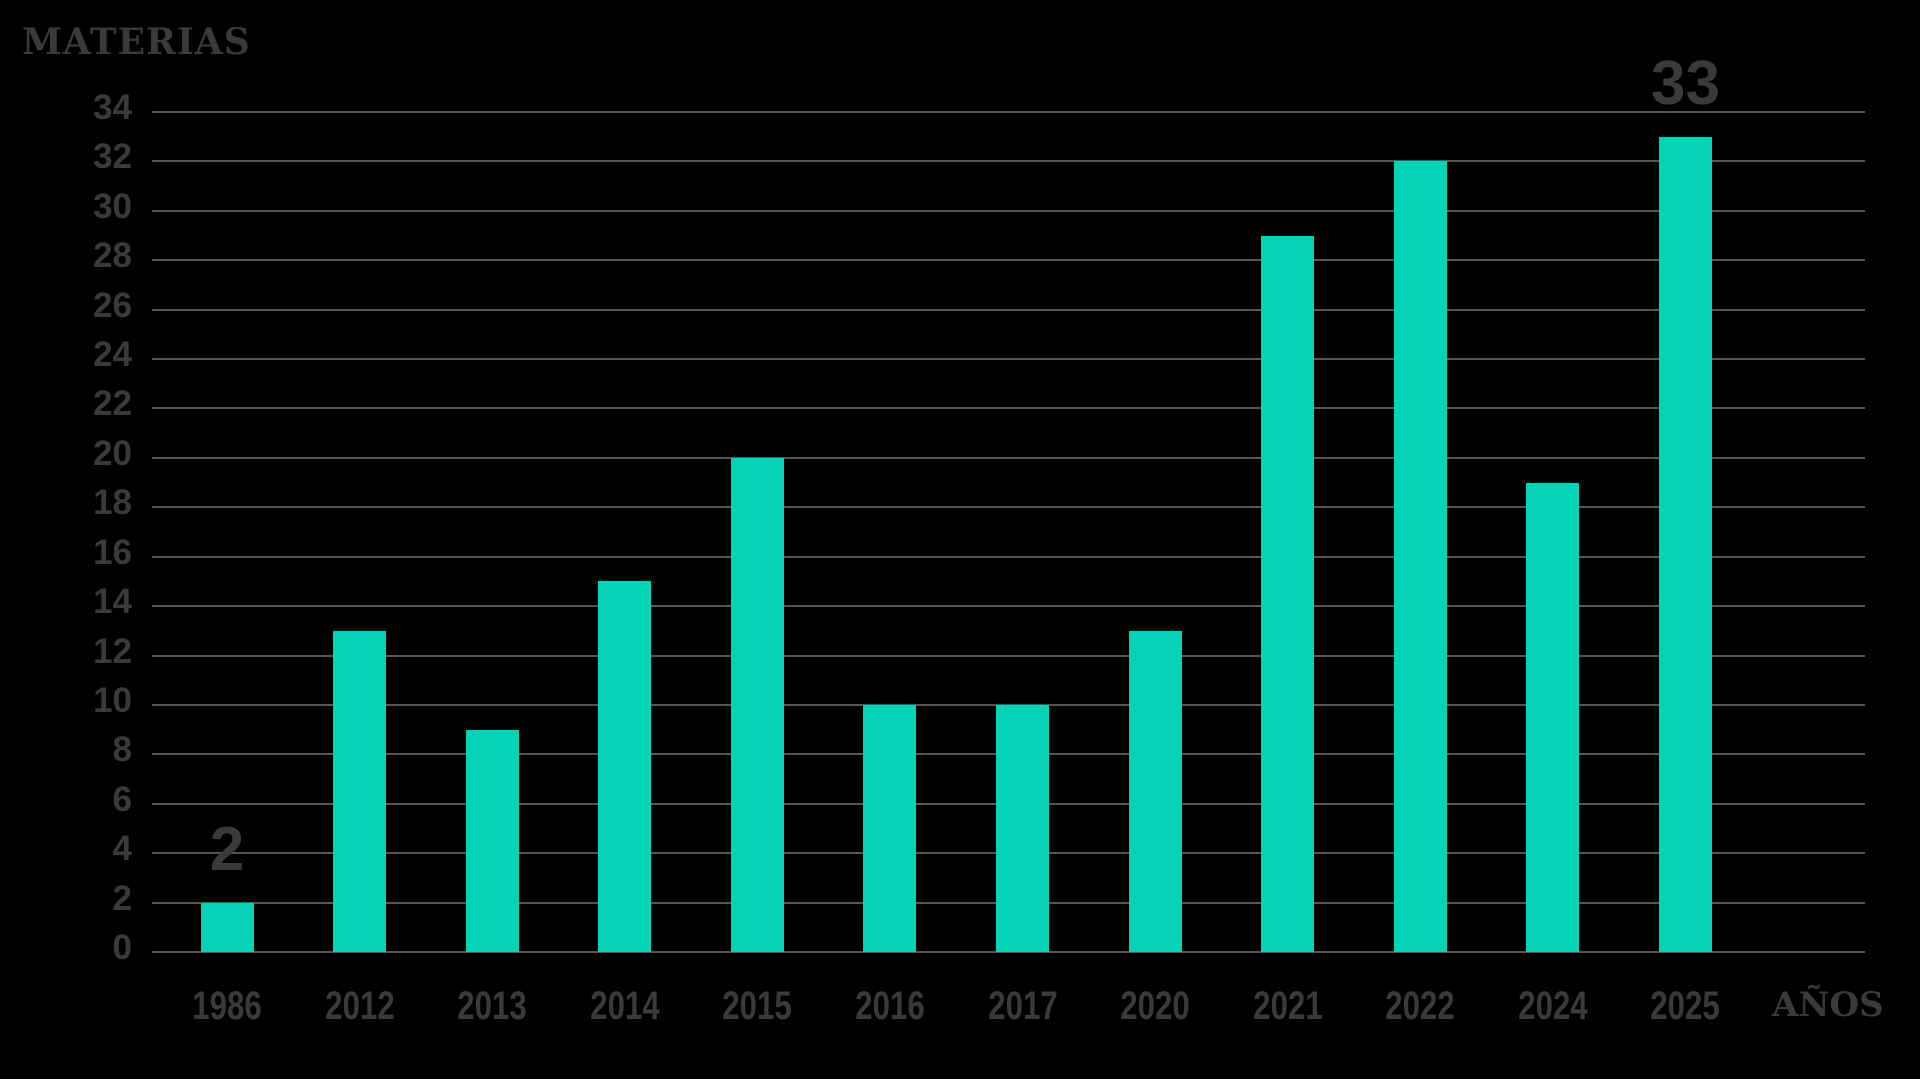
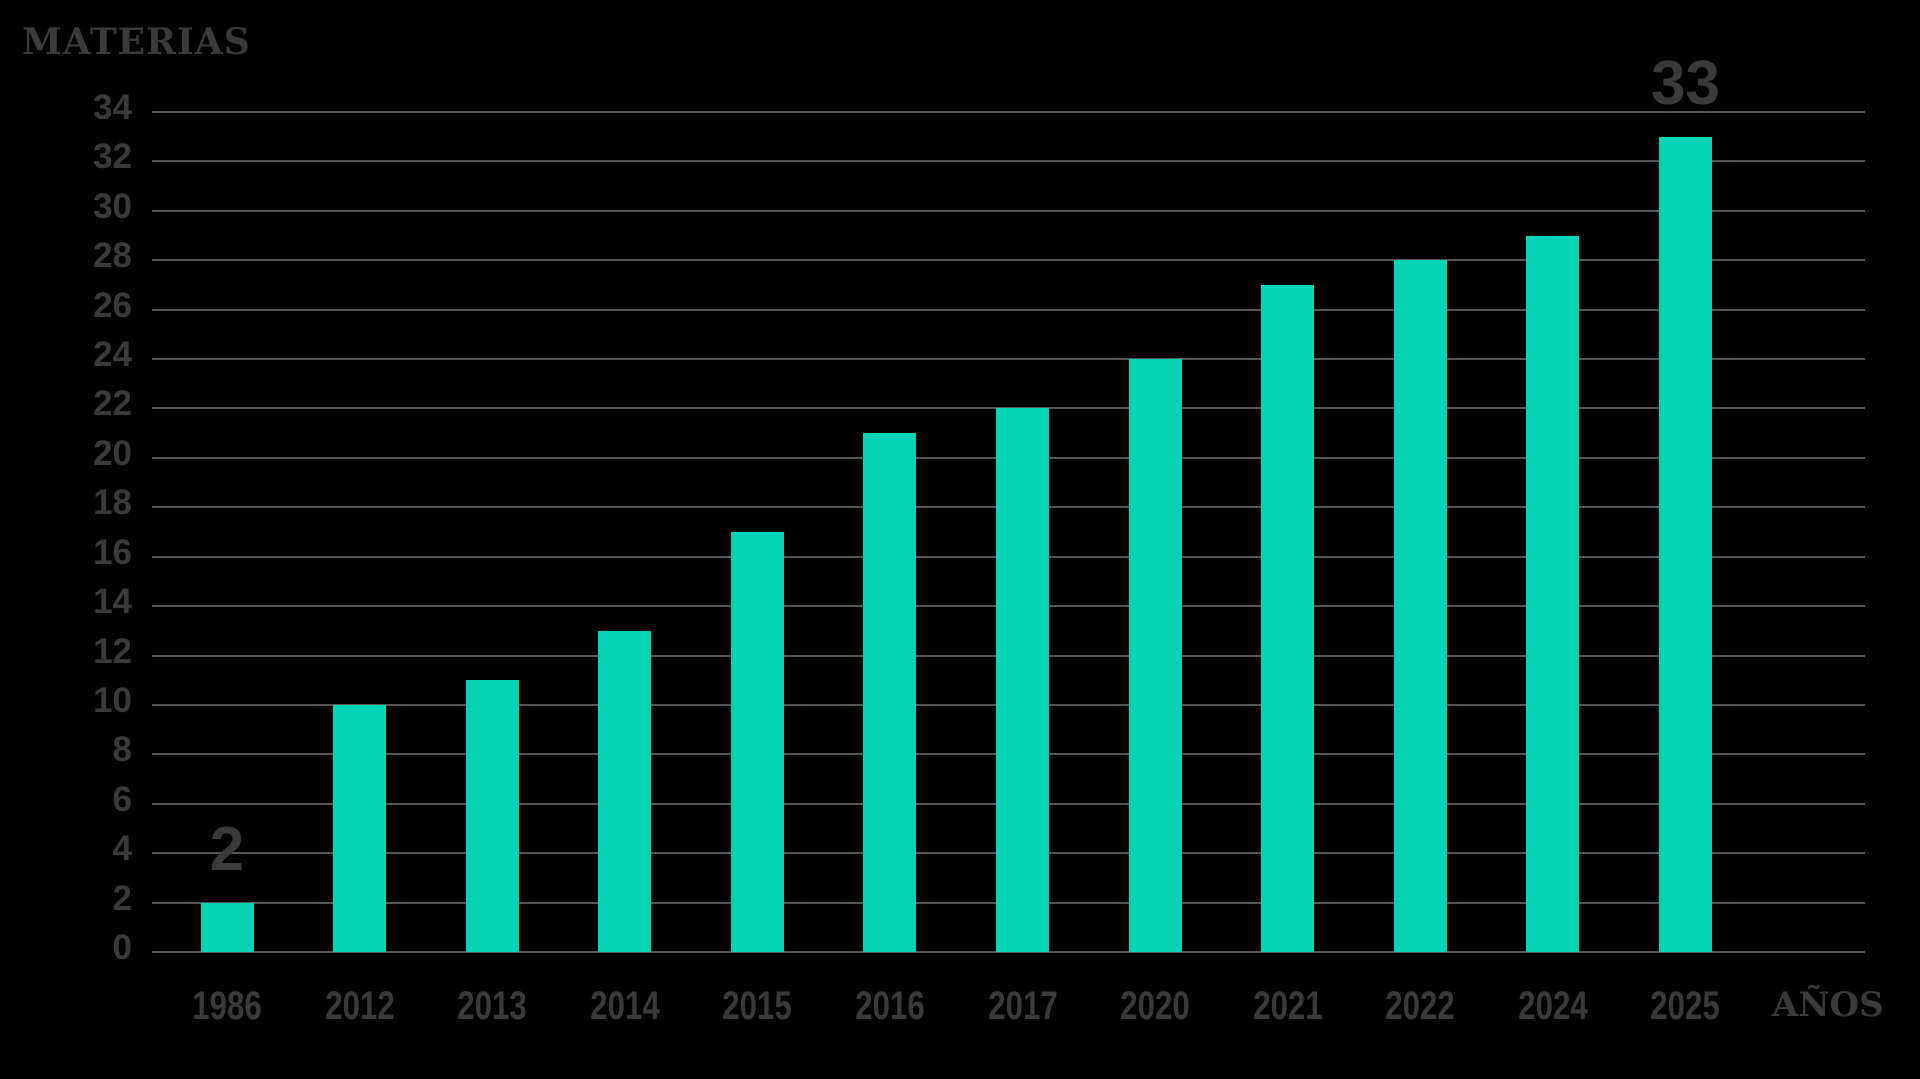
2012: 13 -> 10
2013: 9 -> 11
2014: 15 -> 13
2015: 20 -> 17
2016: 10 -> 21
2017: 10 -> 22
2020: 13 -> 24
2021: 29 -> 27
2022: 32 -> 28
2024: 19 -> 29
